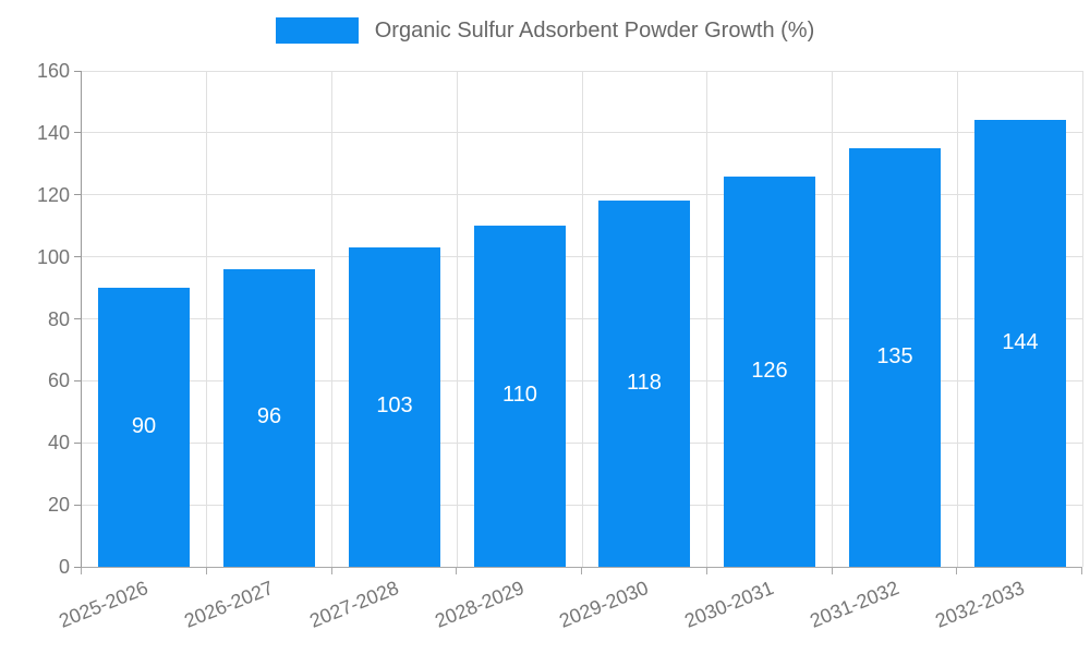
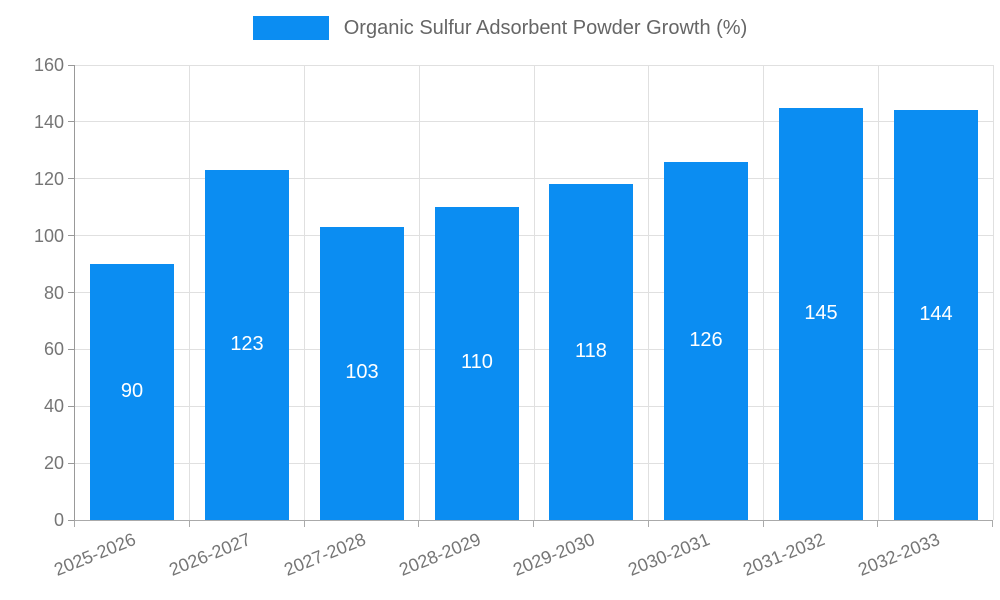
2026-2027: 96 -> 123
2031-2032: 135 -> 145
